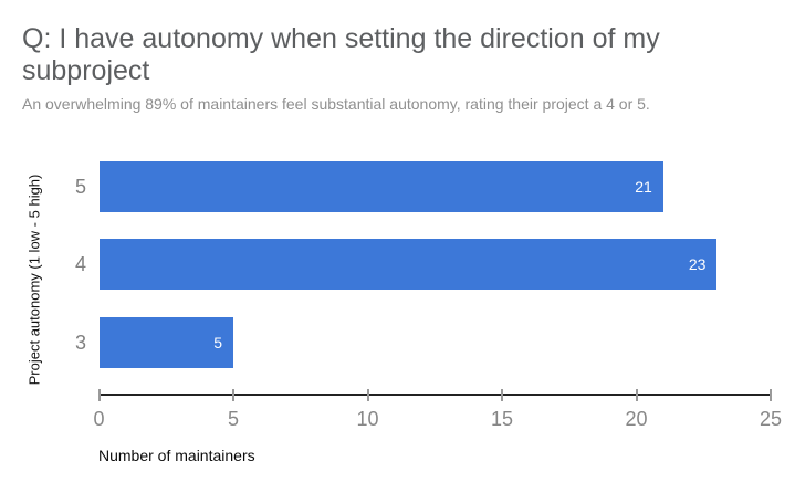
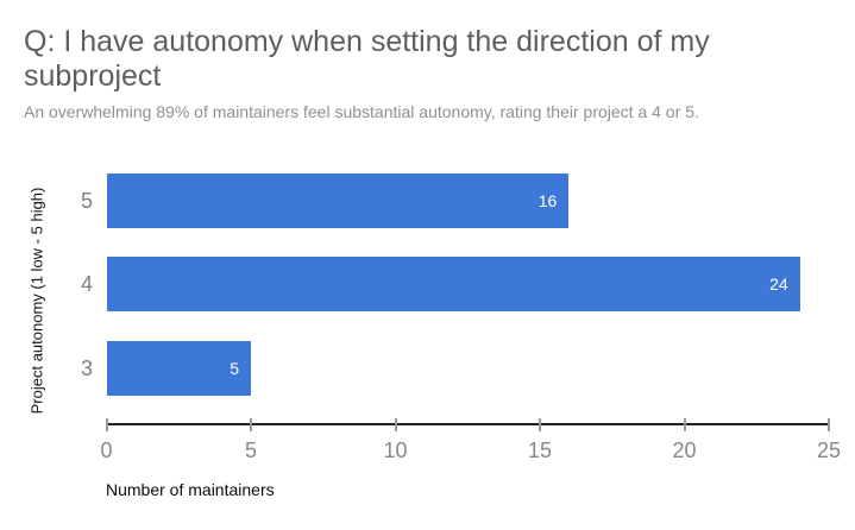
5: 21 -> 16
4: 23 -> 24
